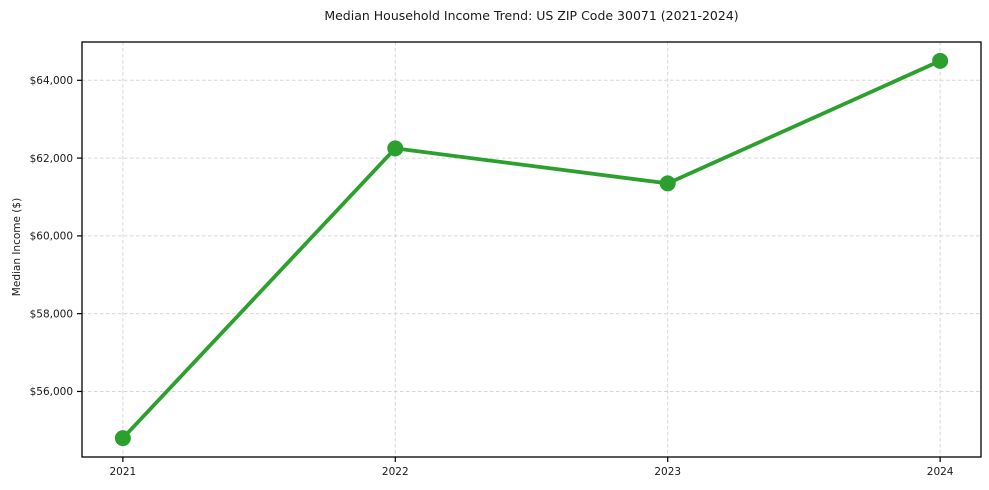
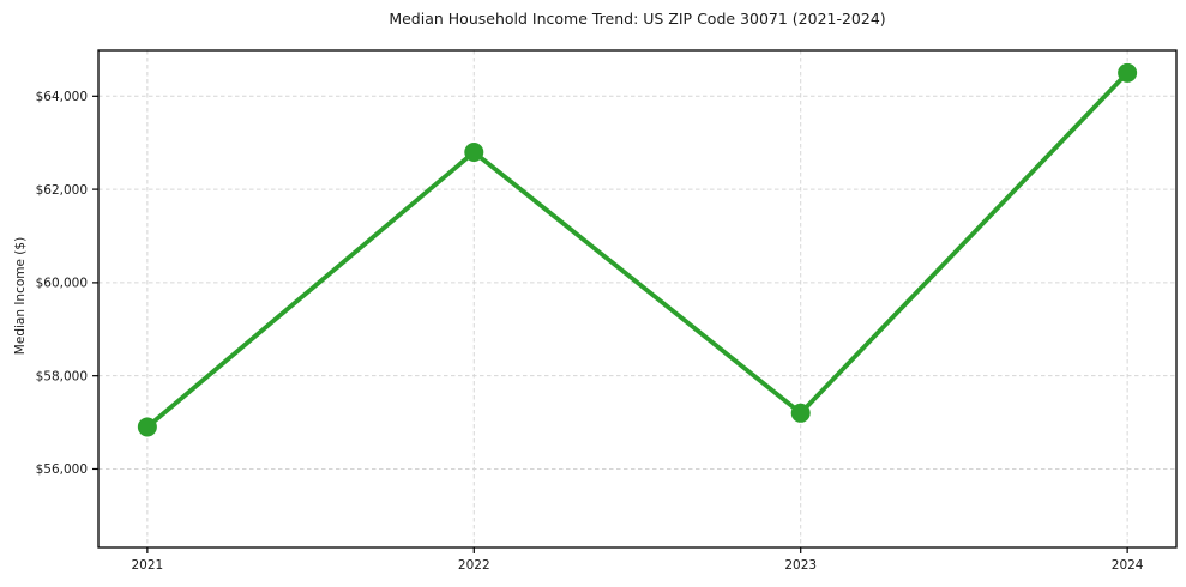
2021: $54800 -> $56900
2022: $62200 -> $62800
2023: $61400 -> $57200
